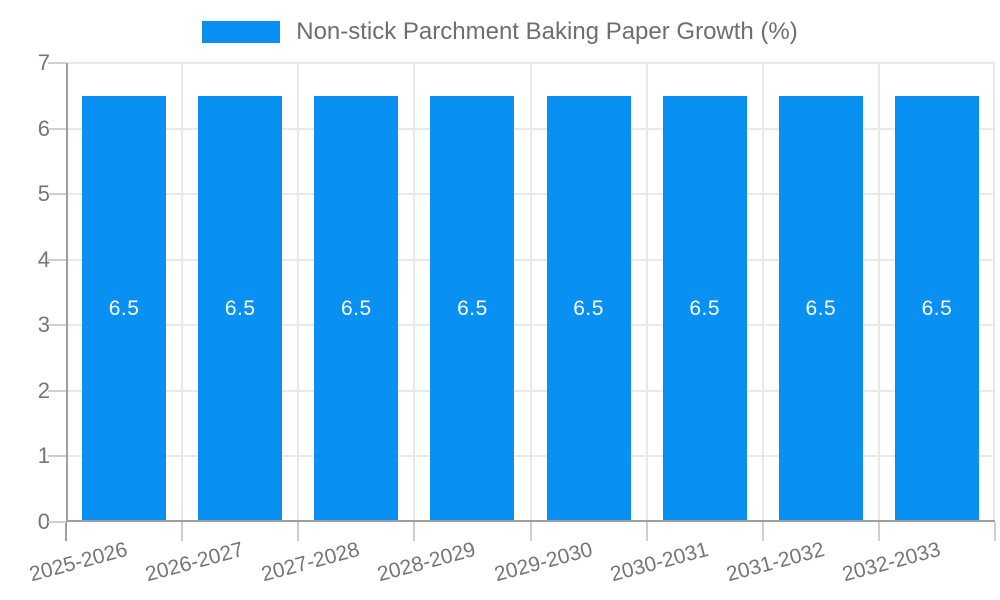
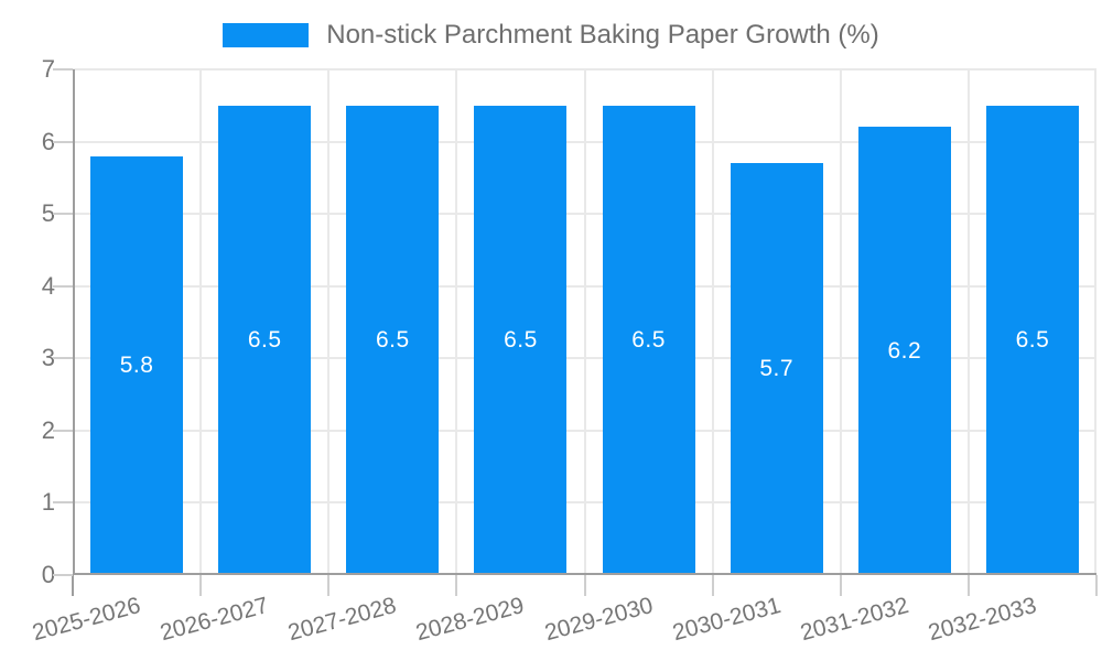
2025-2026: 6.5 -> 5.8
2030-2031: 6.5 -> 5.7
2031-2032: 6.5 -> 6.2
